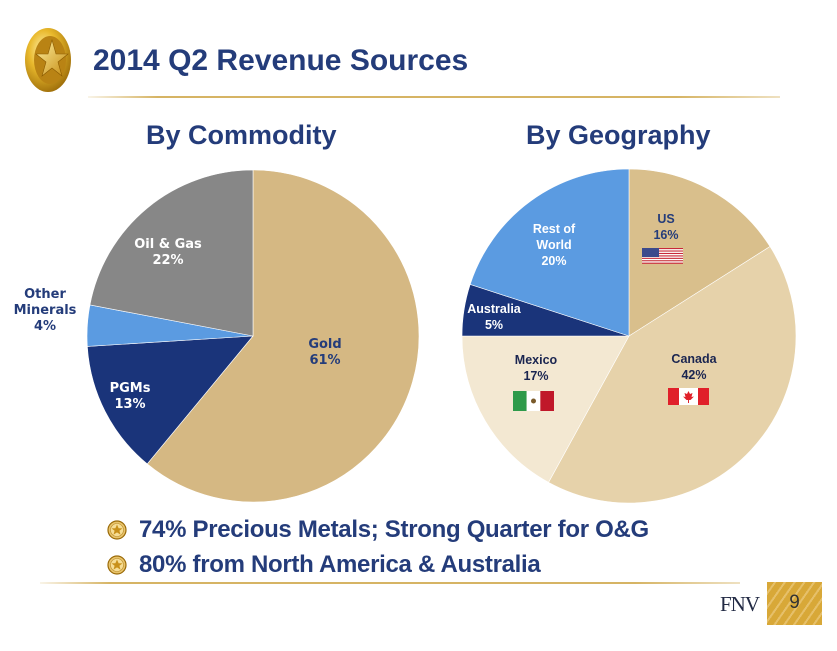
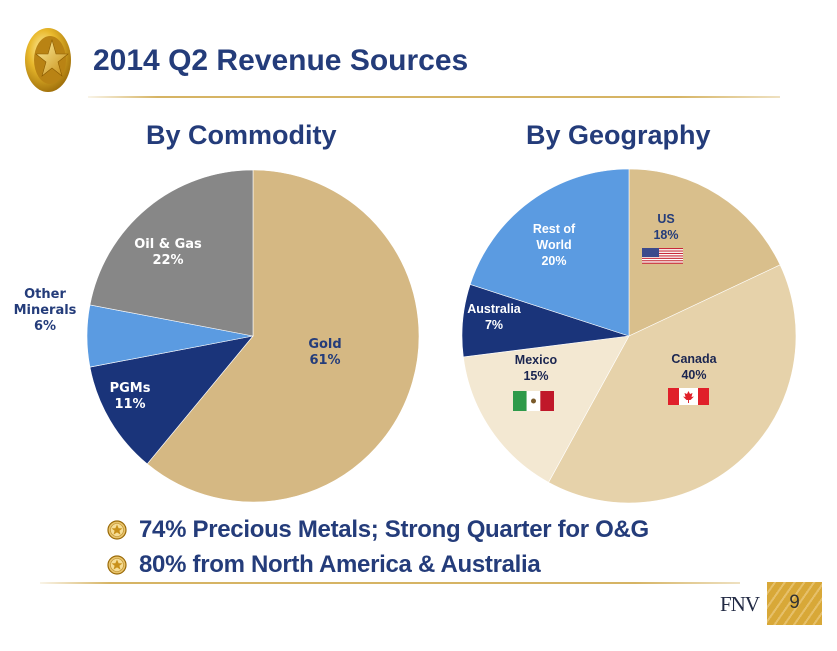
By Commodity/PGMs: 13% -> 11%
By Commodity/Other Minerals: 4% -> 6%
By Geography/US: 16% -> 18%
By Geography/Canada: 42% -> 40%
By Geography/Mexico: 17% -> 15%
By Geography/Australia: 5% -> 7%
